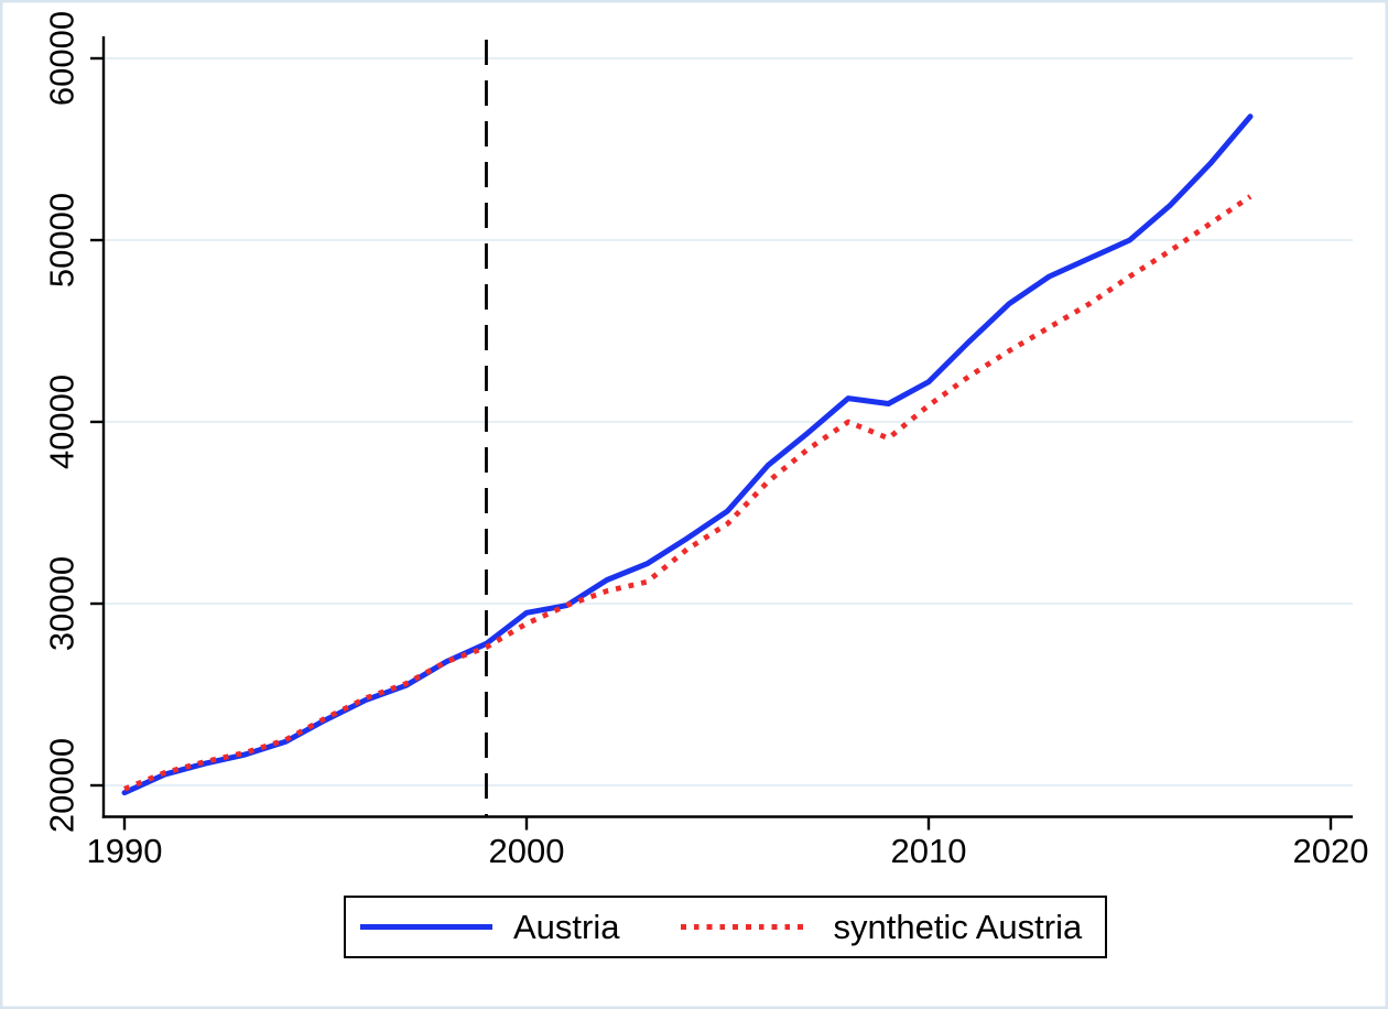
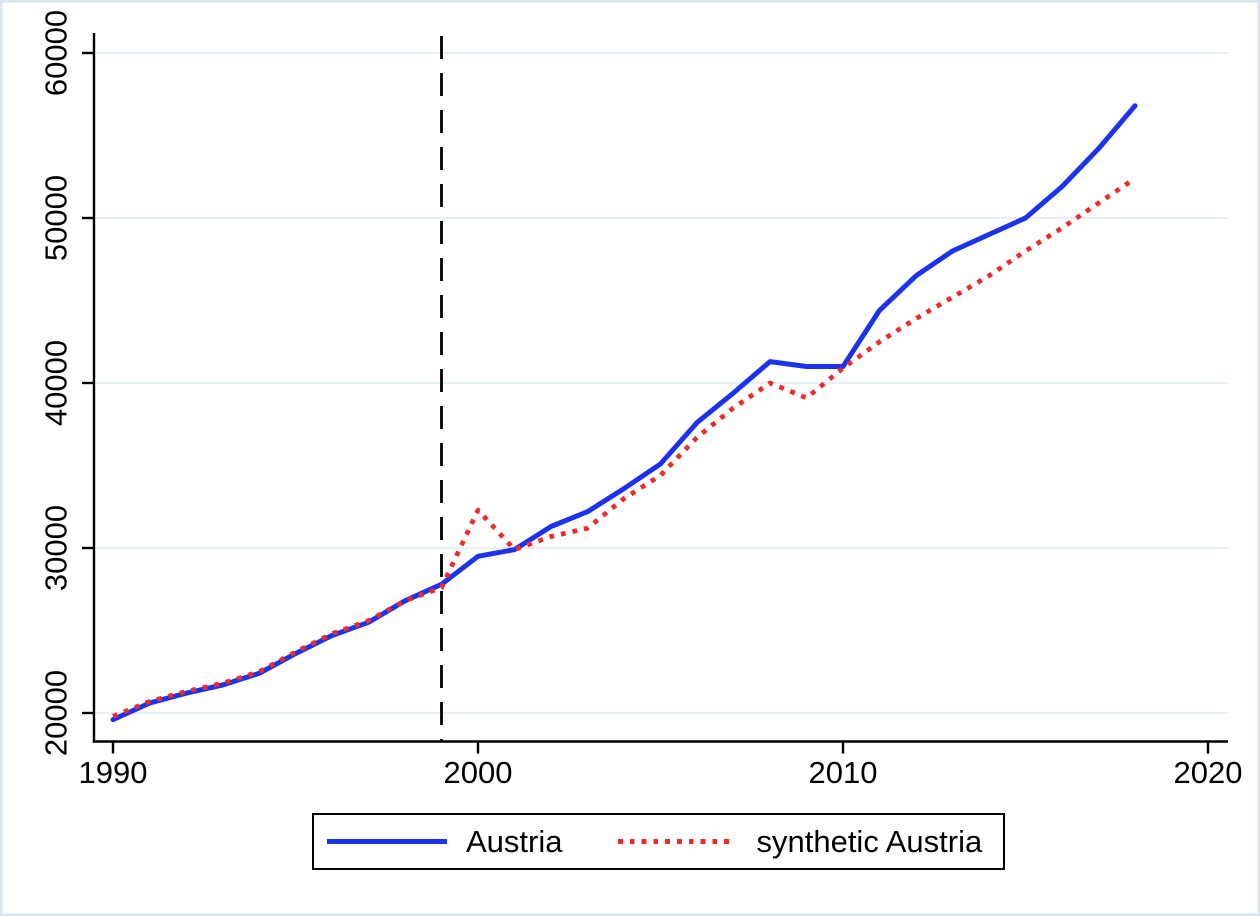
synthetic Austria/2000: 28900 -> 32300
Austria/2010: 42200 -> 41000
